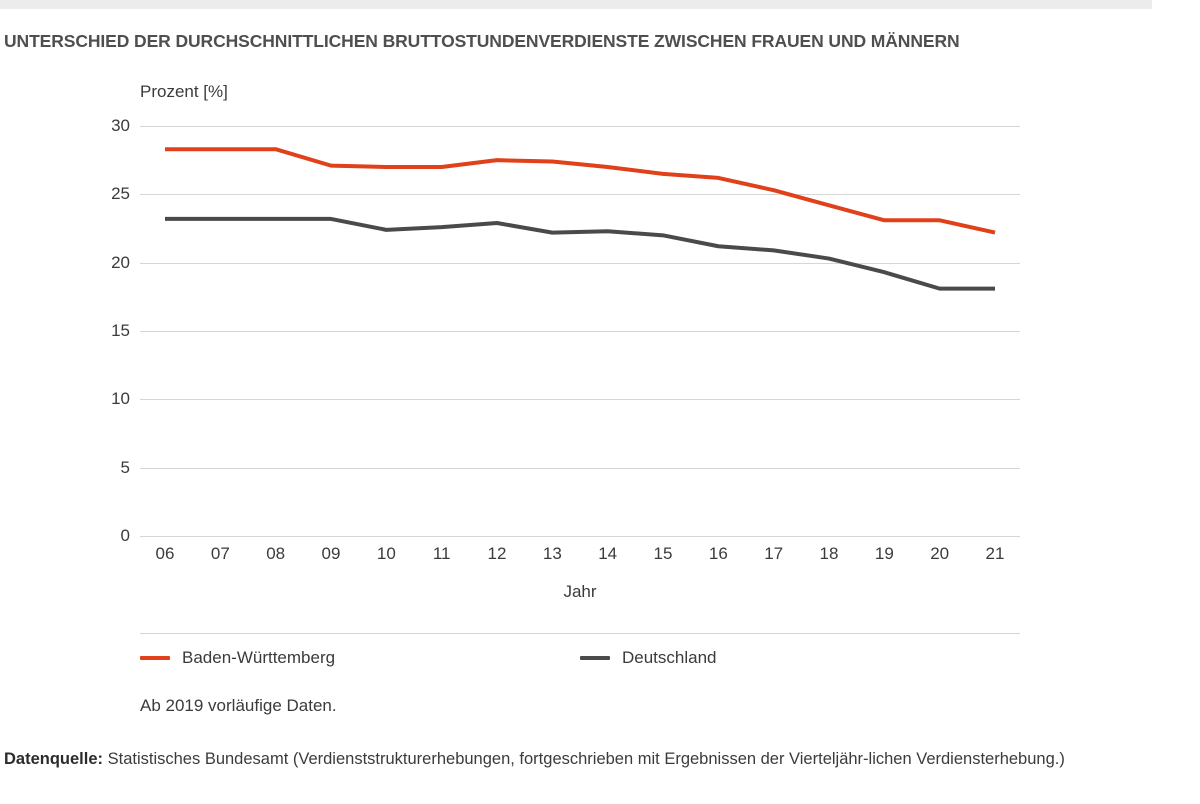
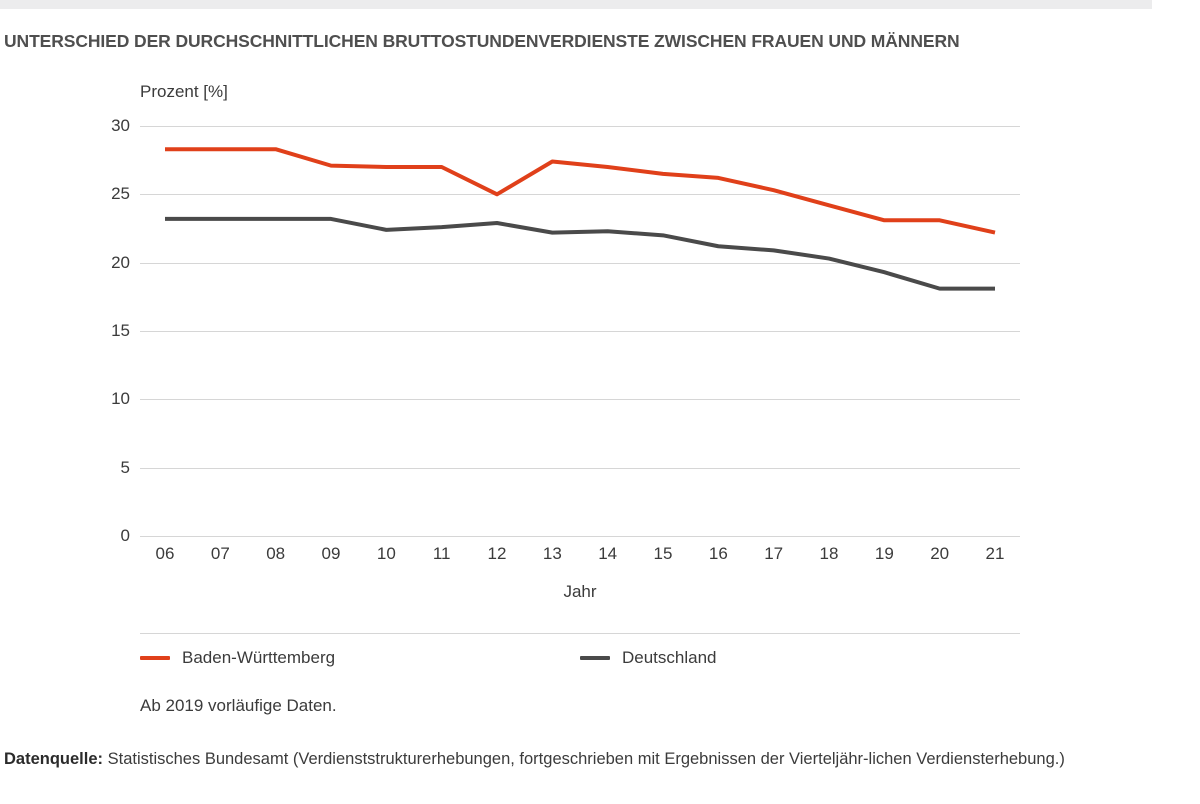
Baden-Württemberg/12: 27.5 -> 25.0
